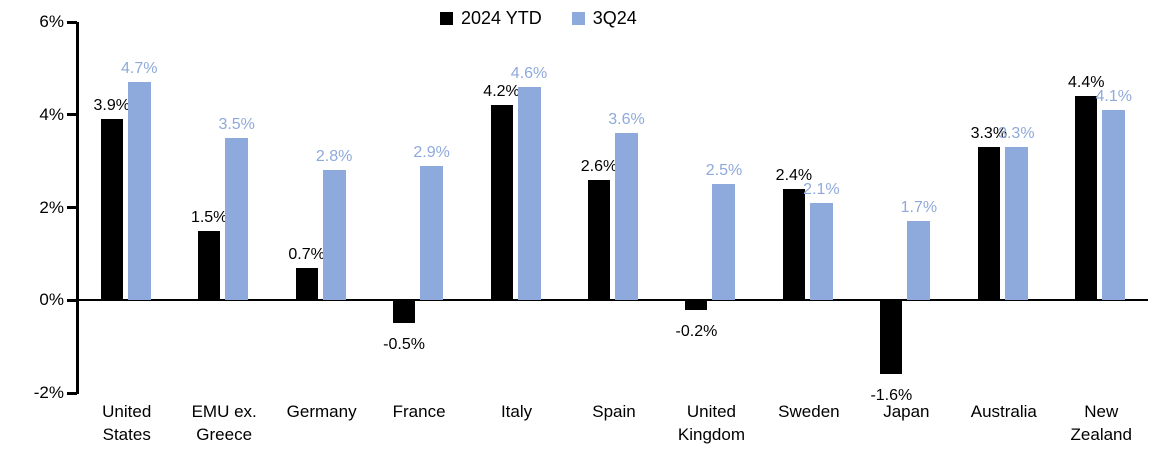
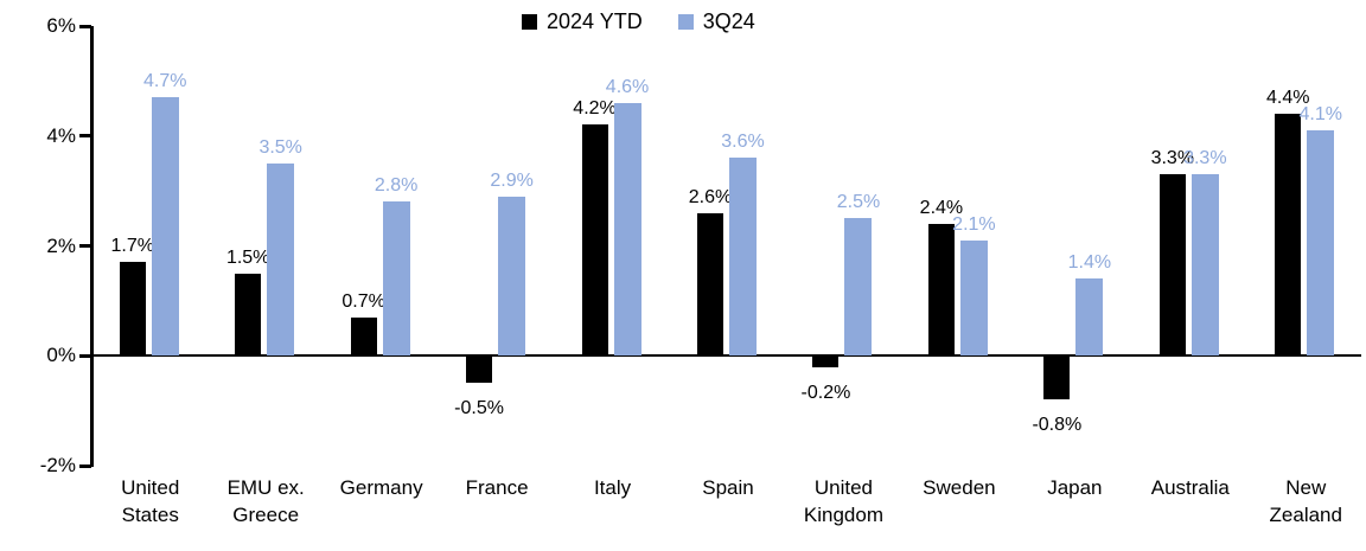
2024 YTD/United States: 3.9% -> 1.7%
2024 YTD/Japan: -1.6% -> -0.8%
3Q24/Japan: 1.7% -> 1.4%
